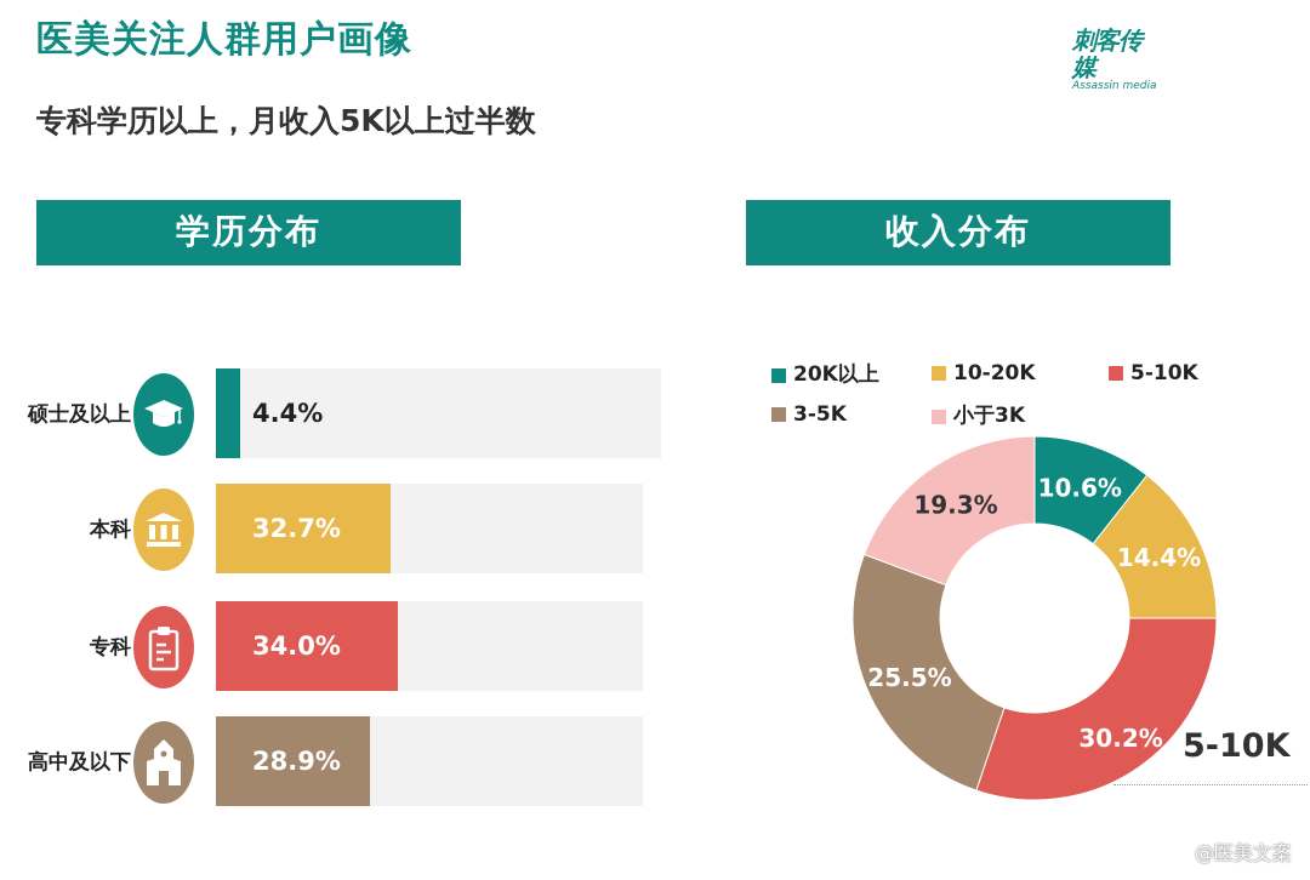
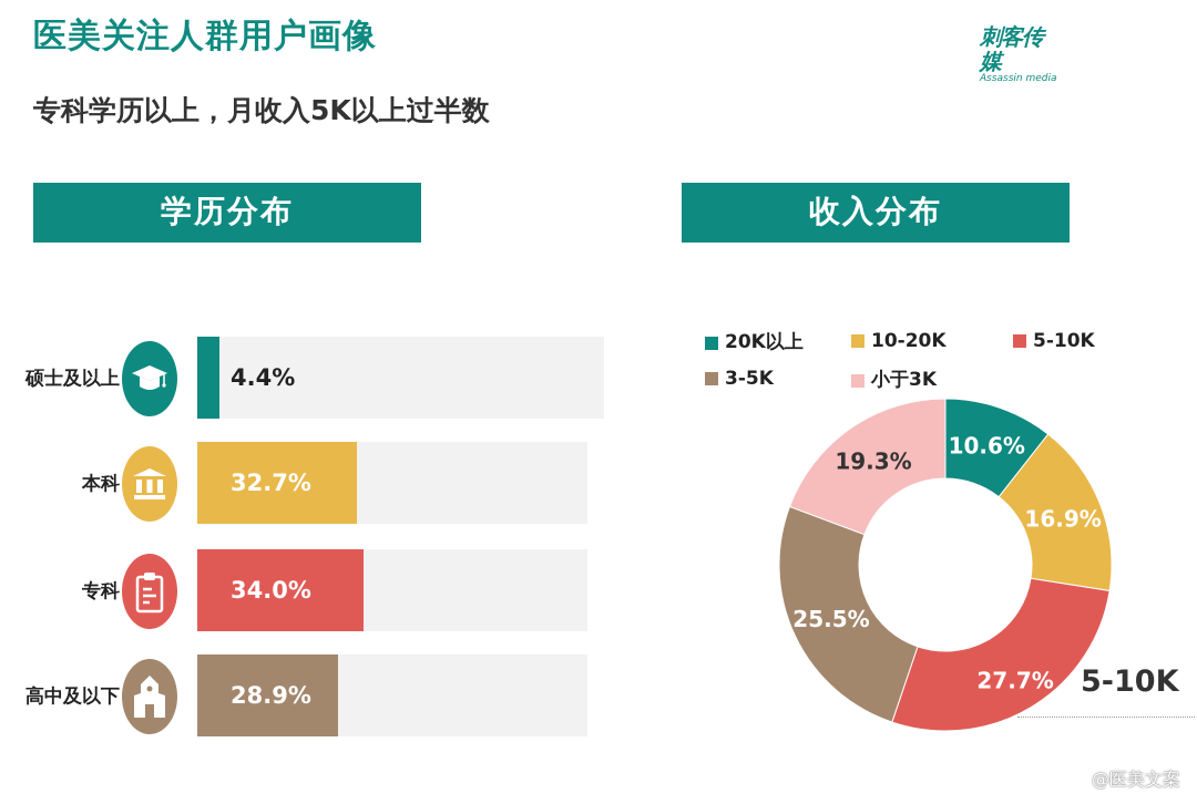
收入分布/10-20K: 14.4% -> 16.9%
收入分布/5-10K: 30.2% -> 27.7%
